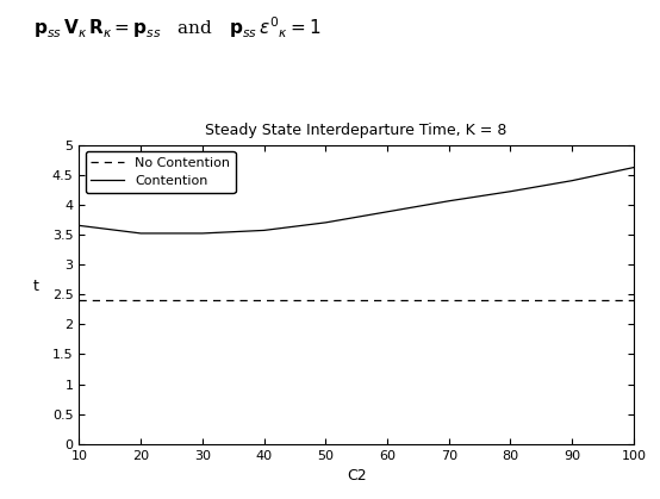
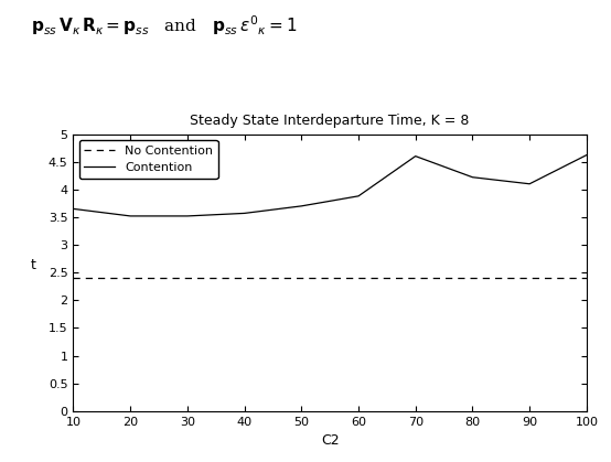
70: 4.06 -> 4.60
90: 4.40 -> 4.10
